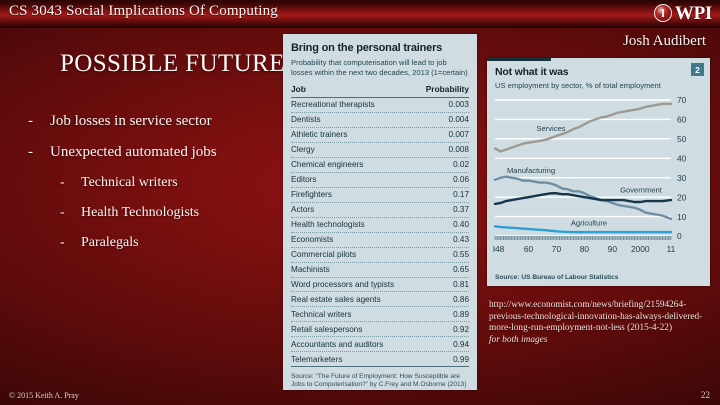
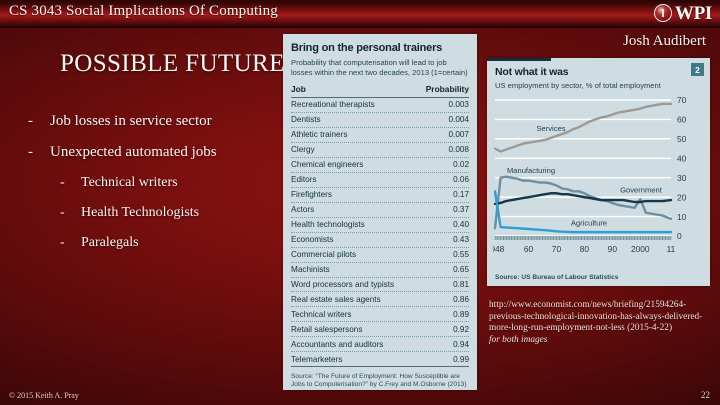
Manufacturing/1948: 29 -> 4
Agriculture/1948: 5 -> 23
Manufacturing/2000: 14 -> 19
